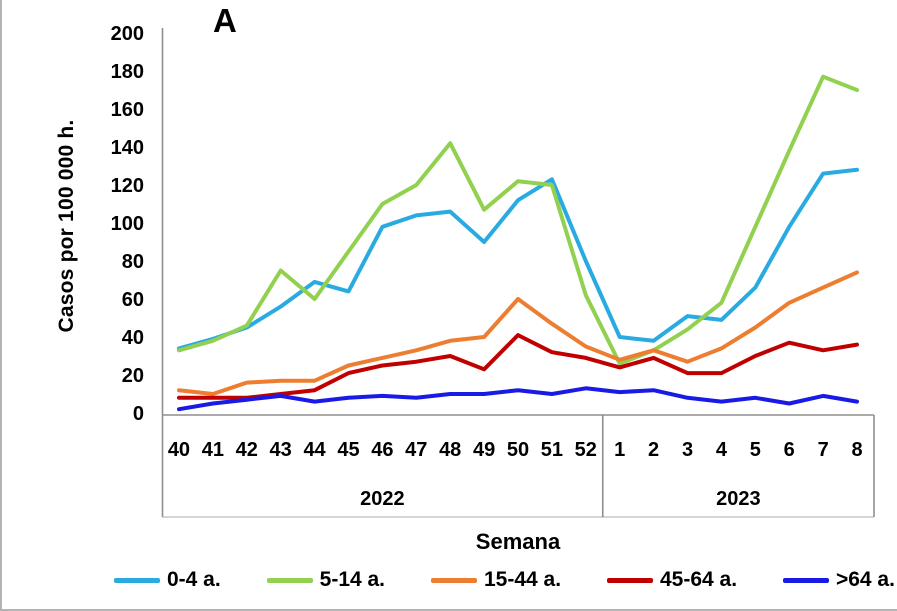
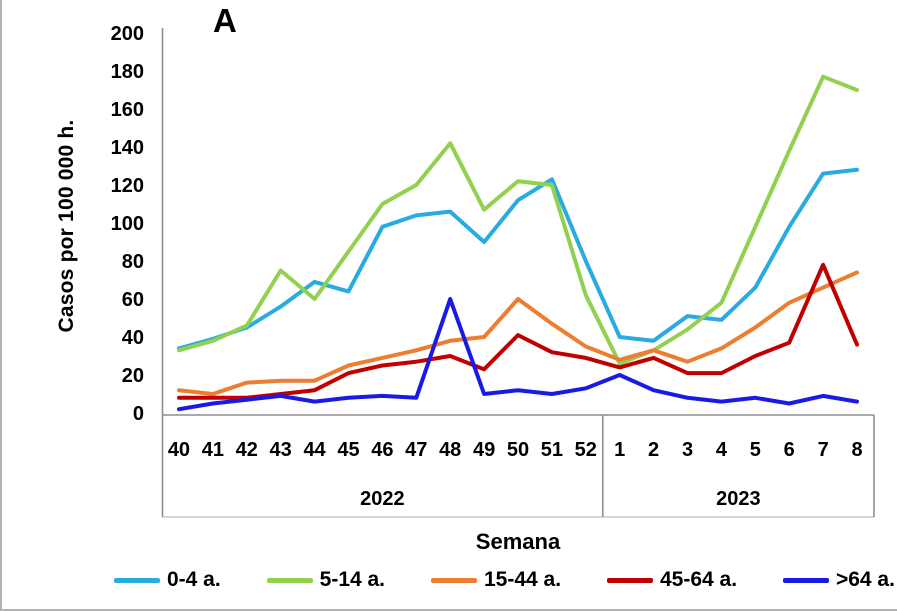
>64 a./48: 10 -> 60
>64 a./1: 11 -> 20
45-64 a./7: 33 -> 78
